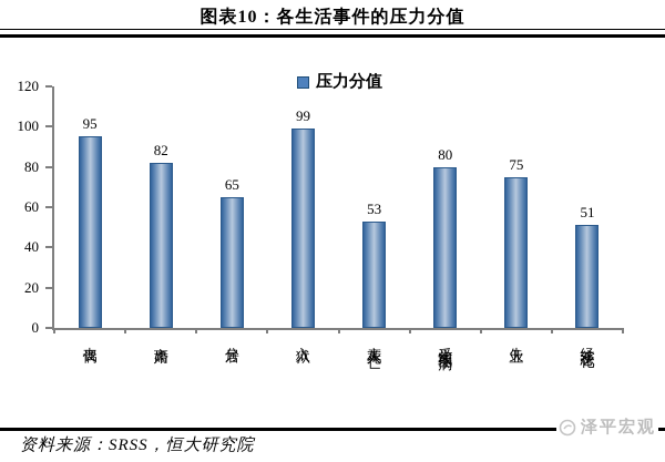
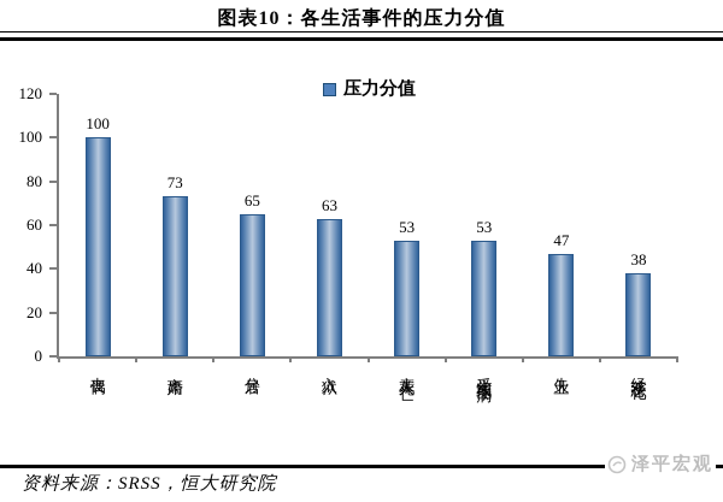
丧偶: 95 -> 100
离婚: 82 -> 73
入狱: 99 -> 63
受伤或生病: 80 -> 53
失业: 75 -> 47
经济恶化: 51 -> 38
